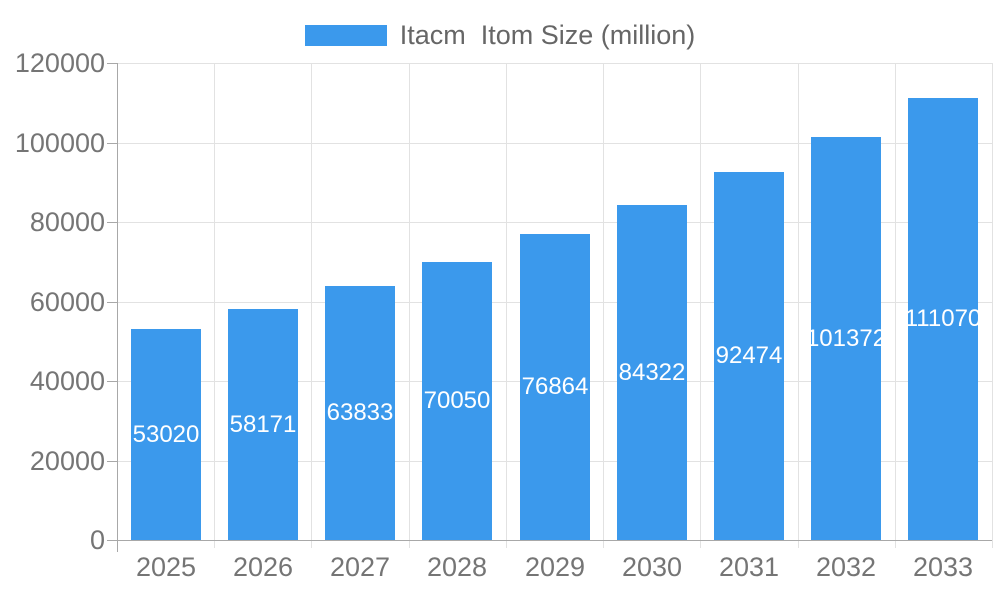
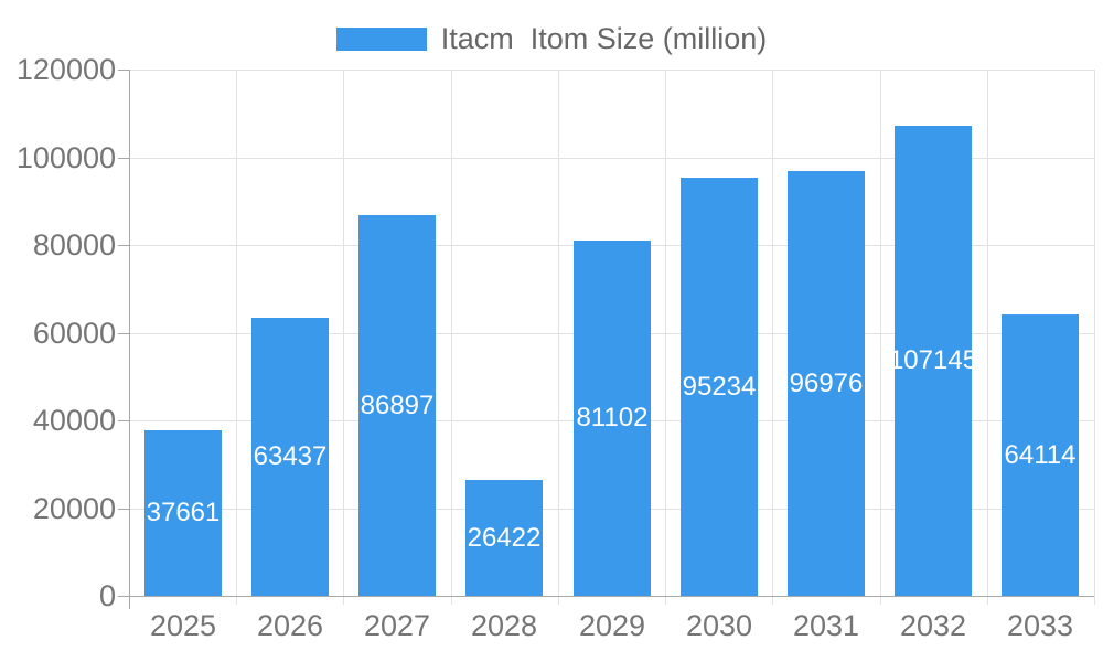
2025: 53020 -> 37661
2026: 58171 -> 63437
2027: 63833 -> 86897
2028: 70050 -> 26422
2029: 76864 -> 81102
2030: 84322 -> 95234
2031: 92474 -> 96976
2032: 101372 -> 107145
2033: 111070 -> 64114
